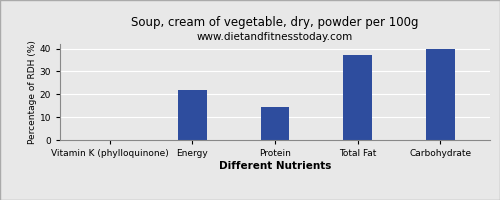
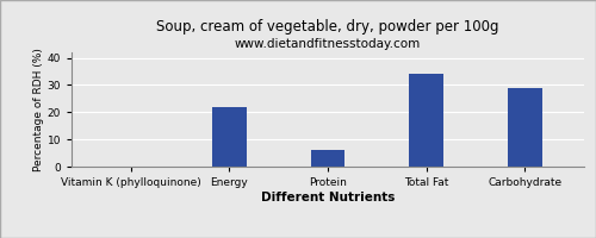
Protein: 14.5 -> 6.0
Total Fat: 37.0 -> 34.0
Carbohydrate: 40.0 -> 29.0
